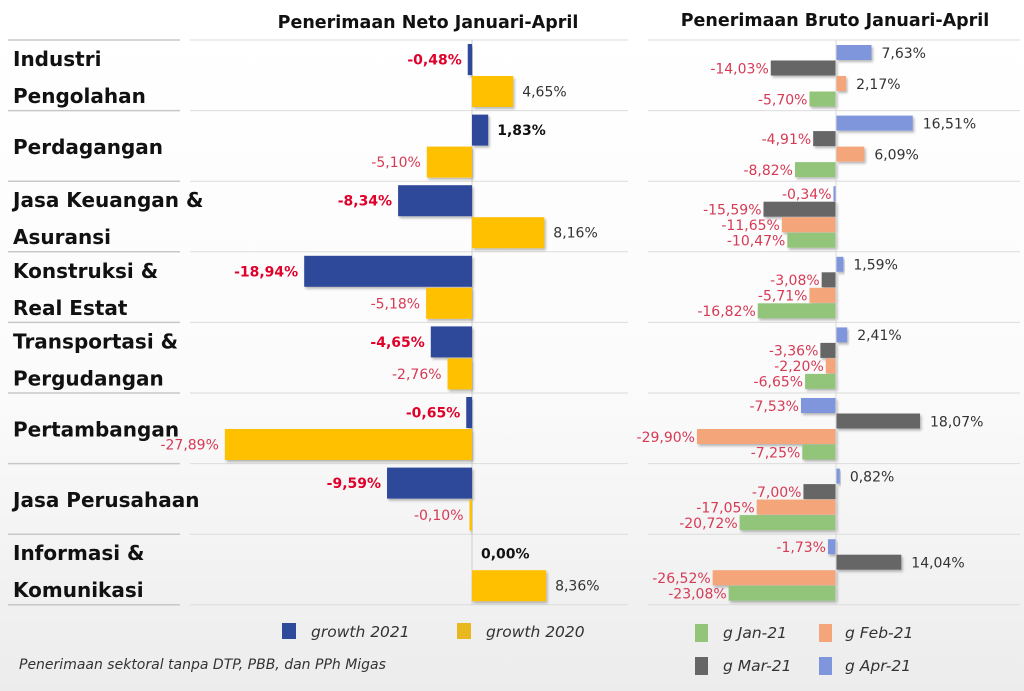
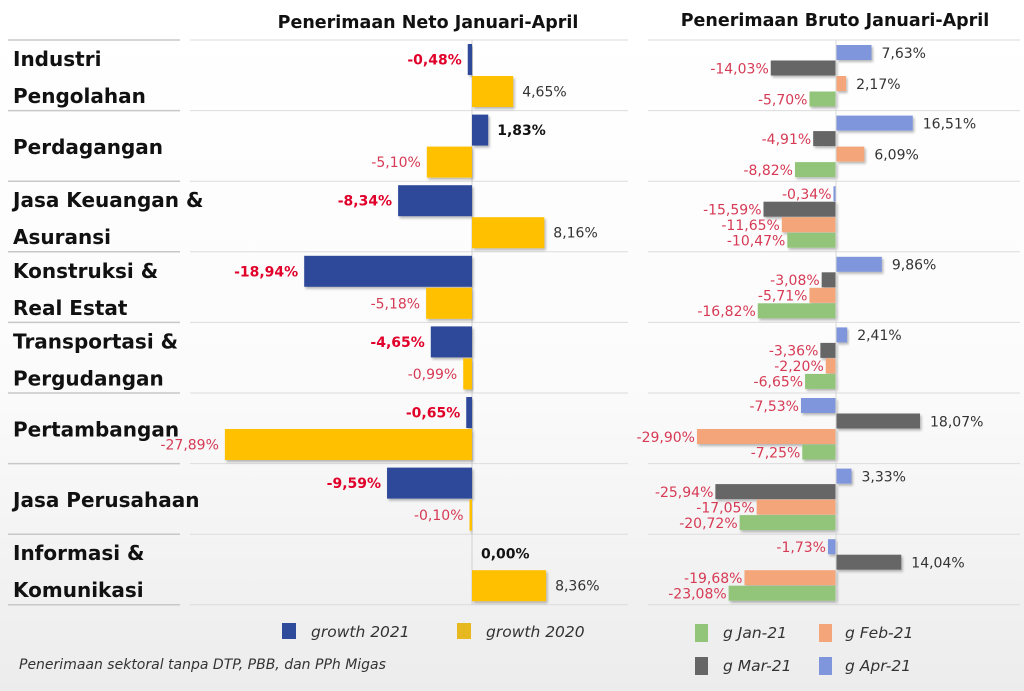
Penerimaan Neto Januari-April/growth 2020/Transportasi & Pergudangan: -2,76% -> -0,99%
Penerimaan Bruto Januari-April/g Apr-21/Konstruksi & Real Estat: 1,59% -> 9,86%
Penerimaan Bruto Januari-April/g Apr-21/Jasa Perusahaan: 0,82% -> 3,33%
Penerimaan Bruto Januari-April/g Mar-21/Jasa Perusahaan: -7,00% -> -25,94%
Penerimaan Bruto Januari-April/g Feb-21/Informasi & Komunikasi: -26,52% -> -19,68%
